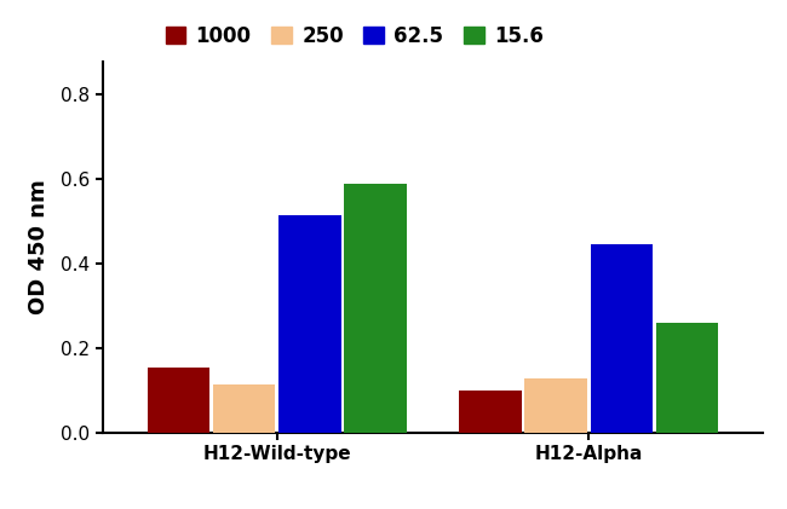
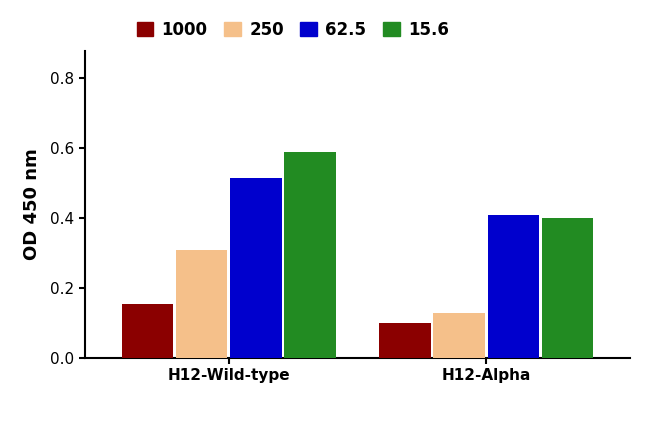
250/H12-Wild-type: 0.115 -> 0.310
62.5/H12-Alpha: 0.447 -> 0.410
15.6/H12-Alpha: 0.26 -> 0.40
